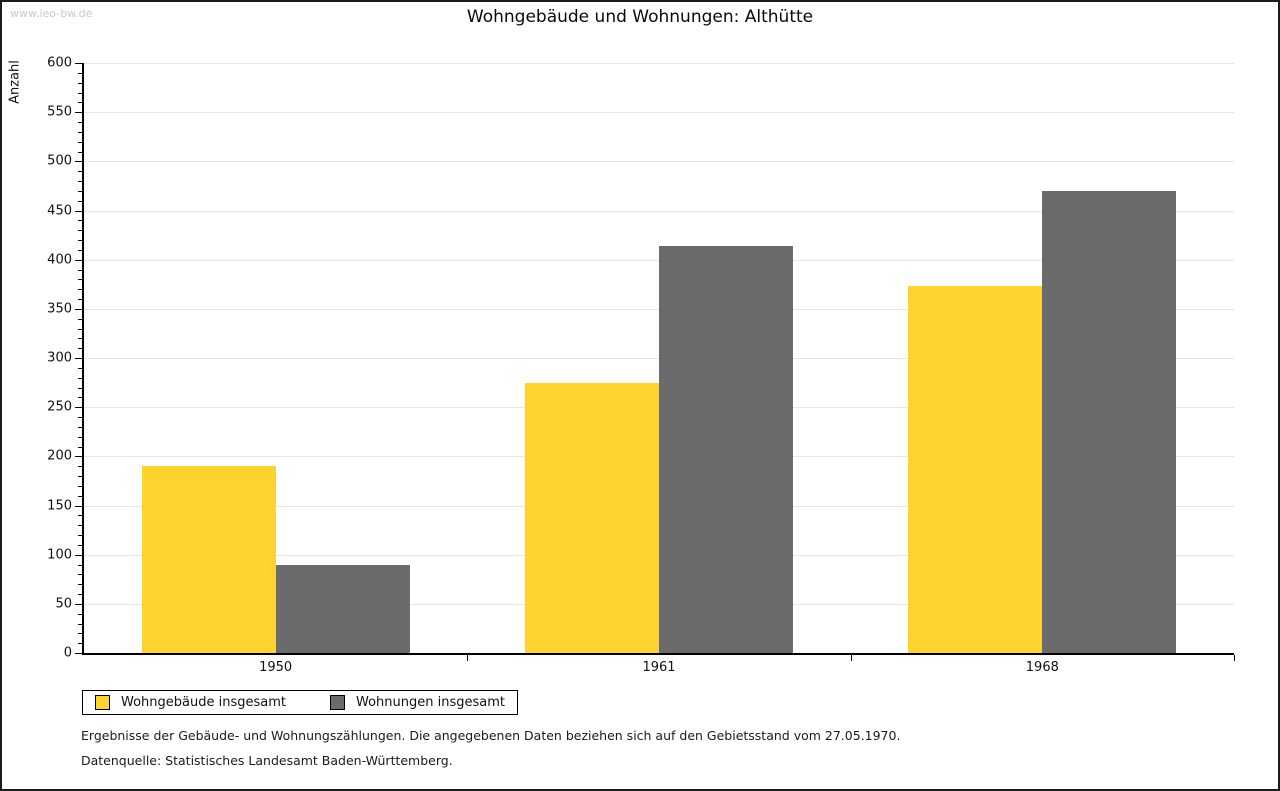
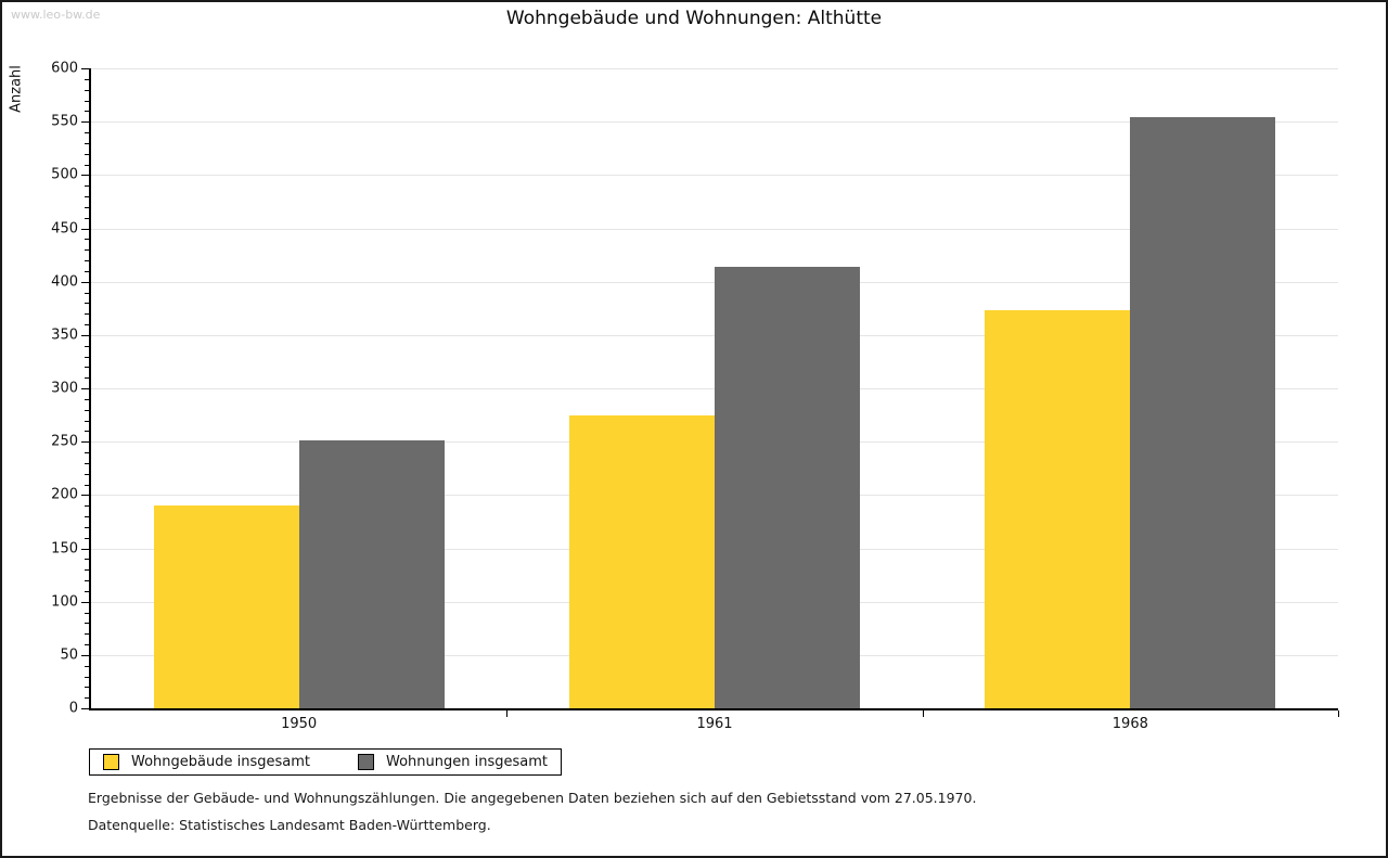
Wohnungen insgesamt/1950: 90 -> 250
Wohnungen insgesamt/1968: 470 -> 550
